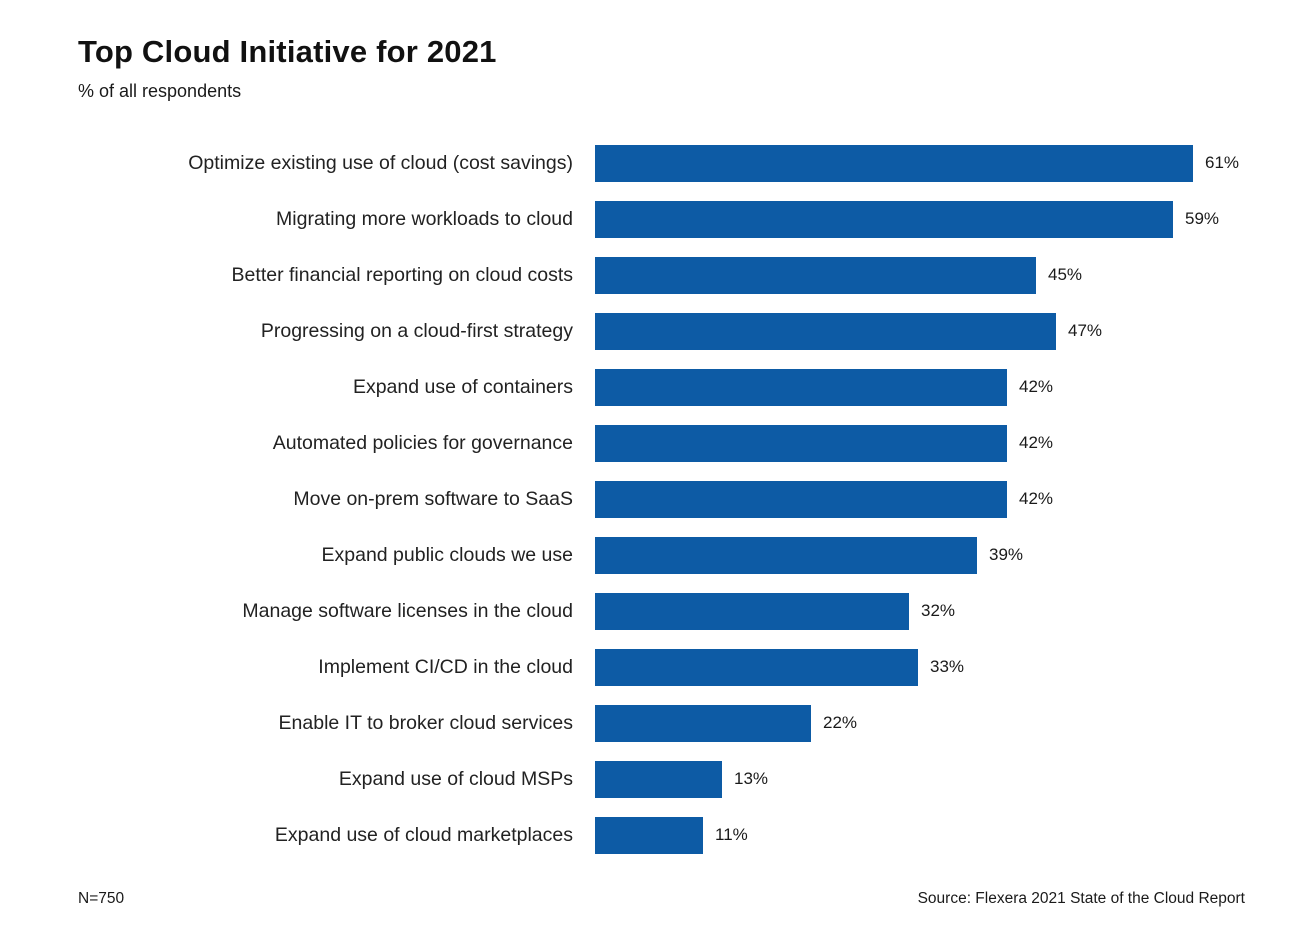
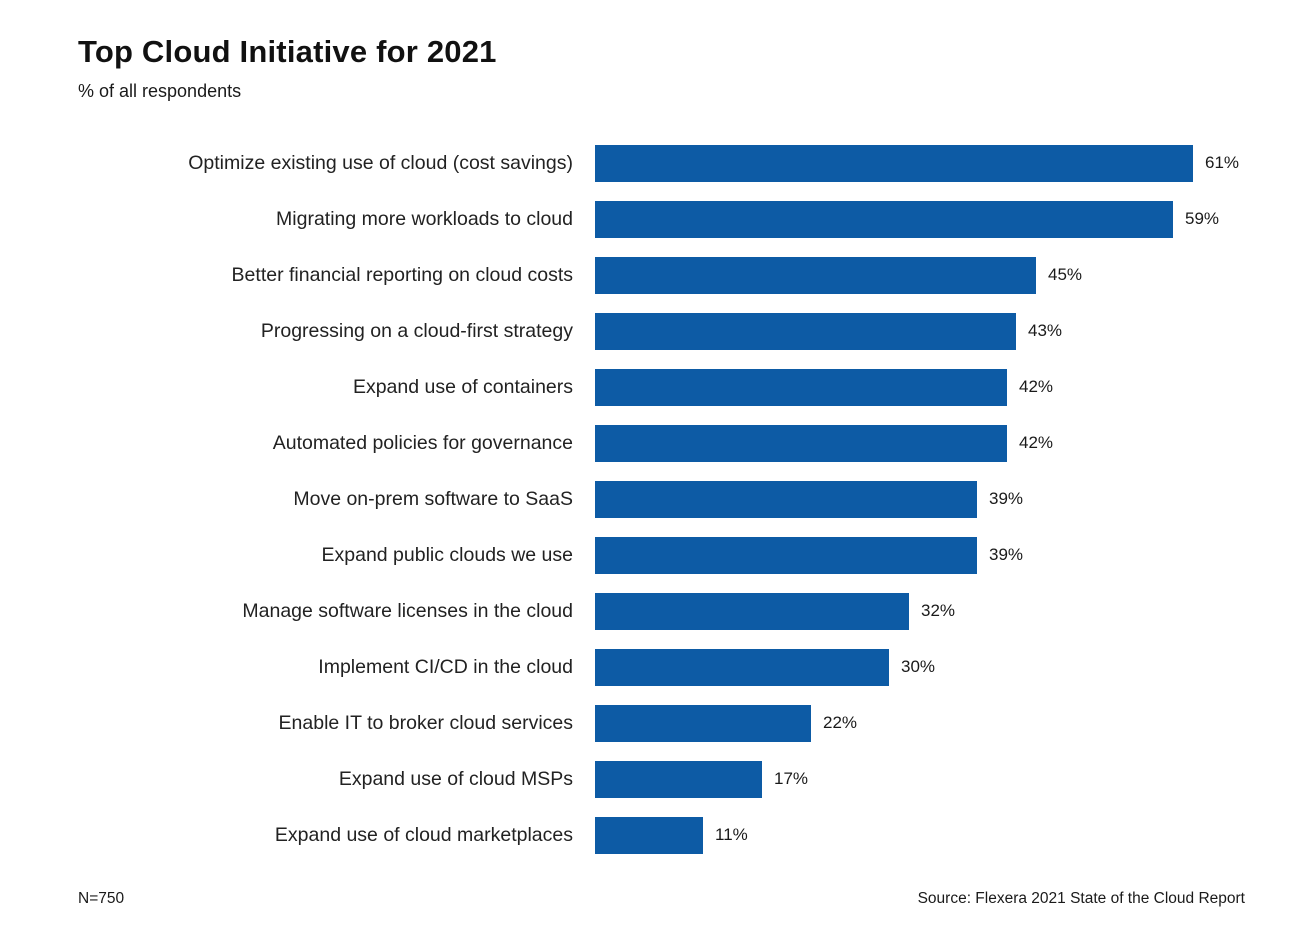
Progressing on a cloud-first strategy: 47% -> 43%
Move on-prem software to SaaS: 42% -> 39%
Implement CI/CD in the cloud: 33% -> 30%
Expand use of cloud MSPs: 13% -> 17%
